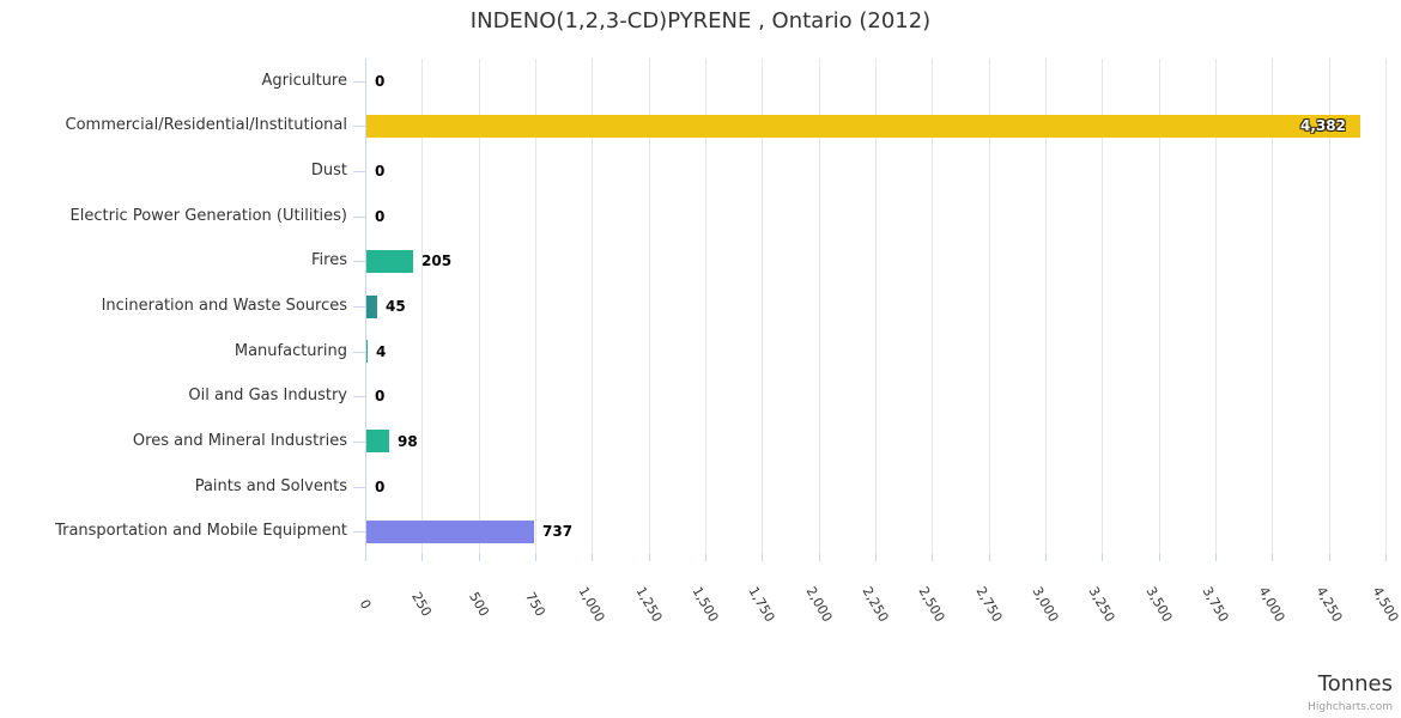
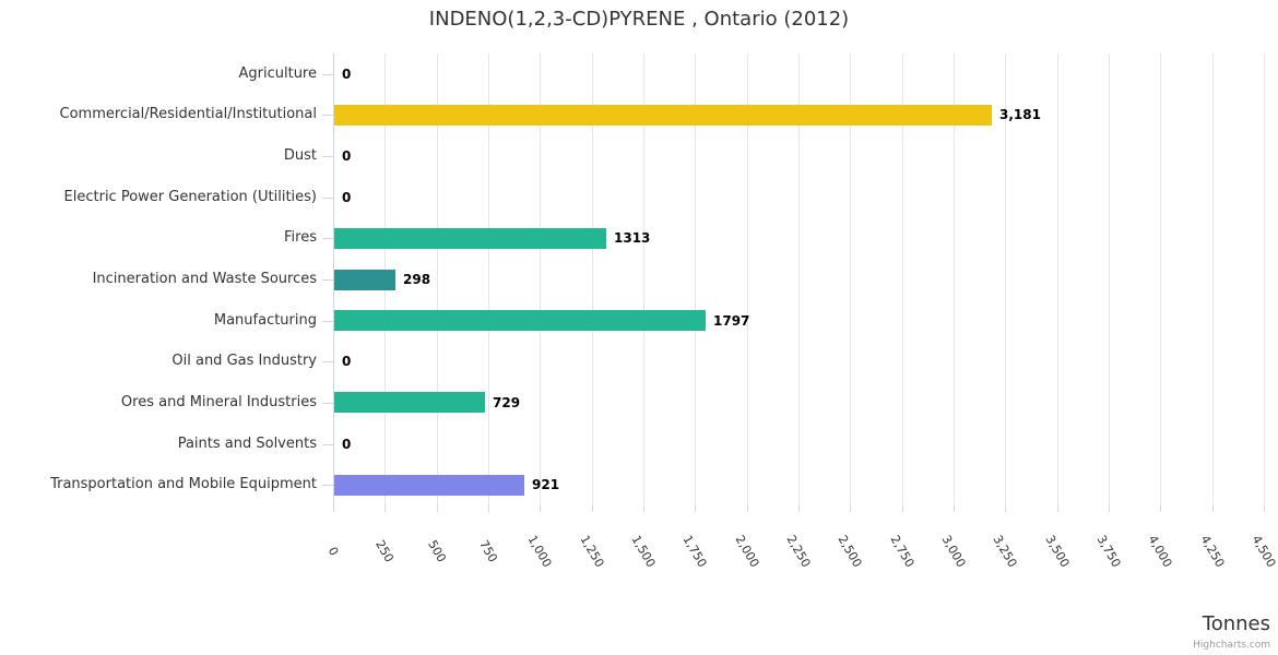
Commercial/Residential/Institutional: 4,382 -> 3,181
Fires: 205 -> 1313
Incineration and Waste Sources: 45 -> 298
Manufacturing: 4 -> 1797
Ores and Mineral Industries: 98 -> 729
Transportation and Mobile Equipment: 737 -> 921
